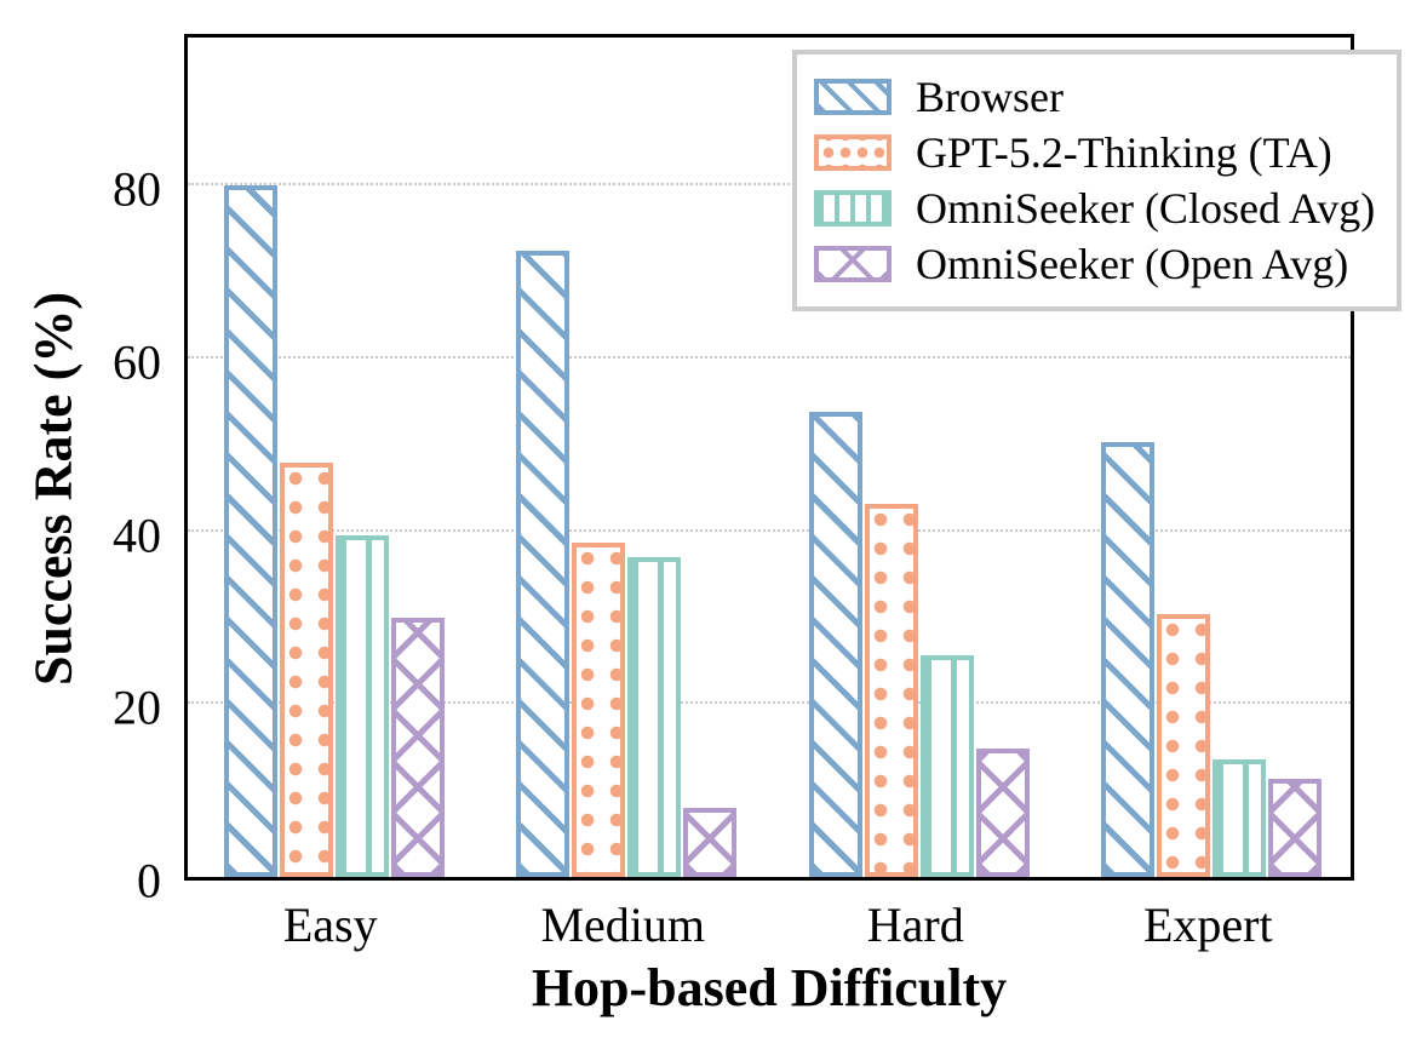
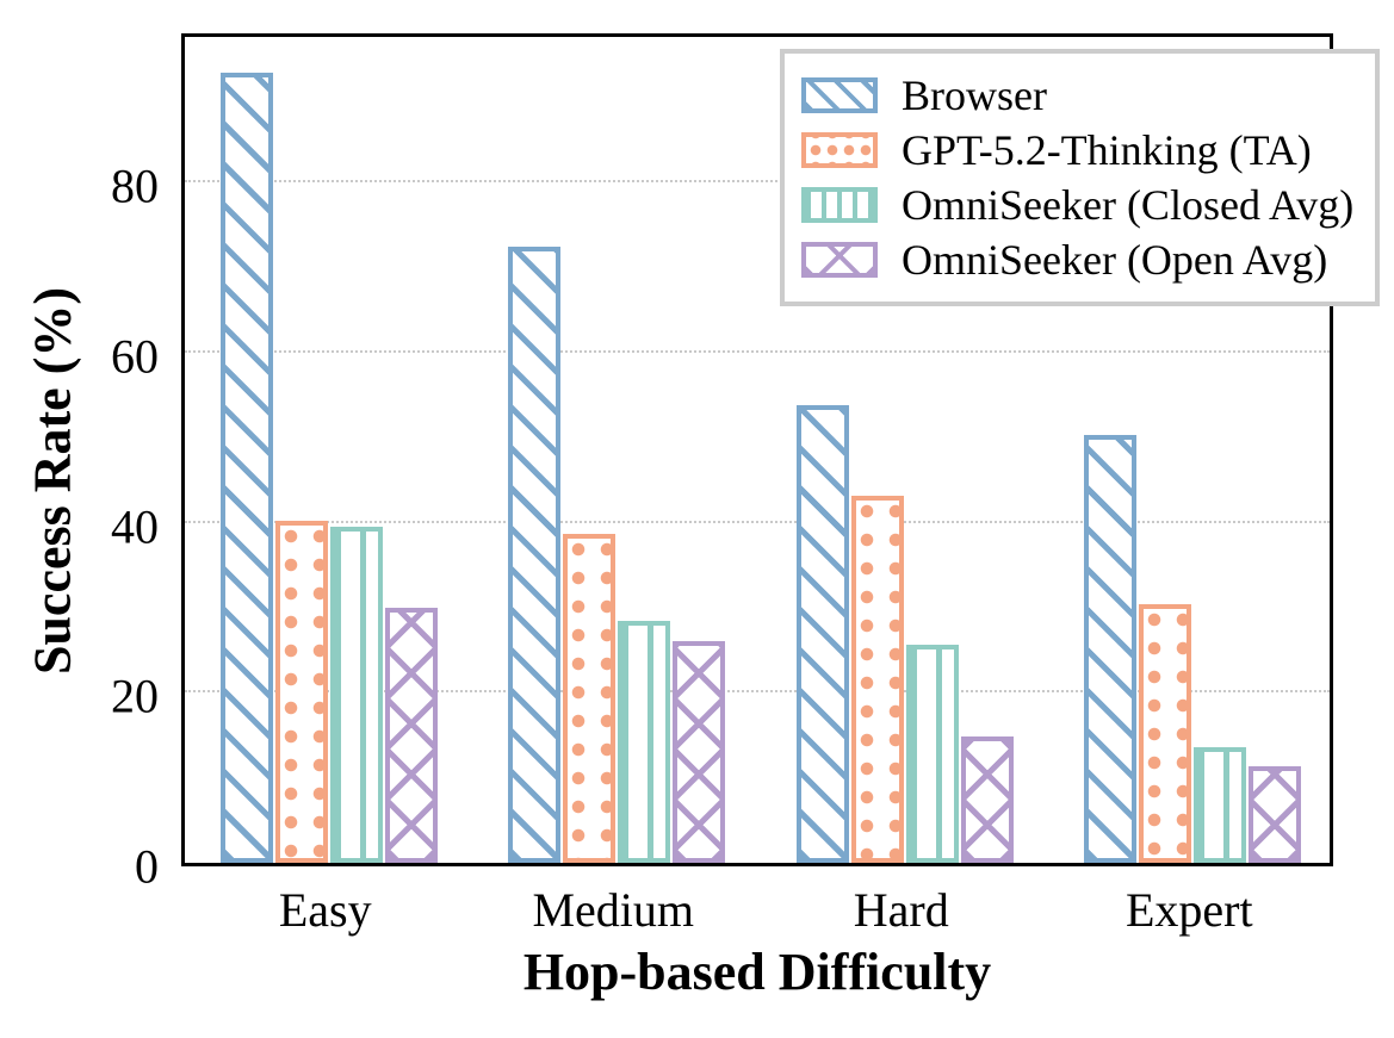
Browser/Easy: 80 -> 93
GPT-5.2-Thinking (TA)/Easy: 48 -> 40
OmniSeeker (Closed Avg)/Medium: 37 -> 28
OmniSeeker (Open Avg)/Medium: 8 -> 26
